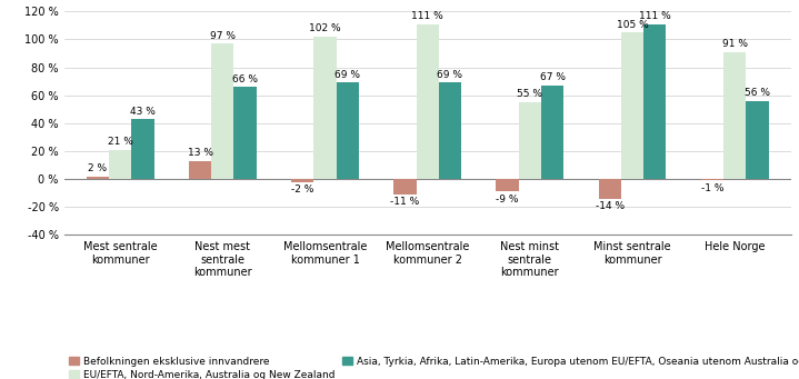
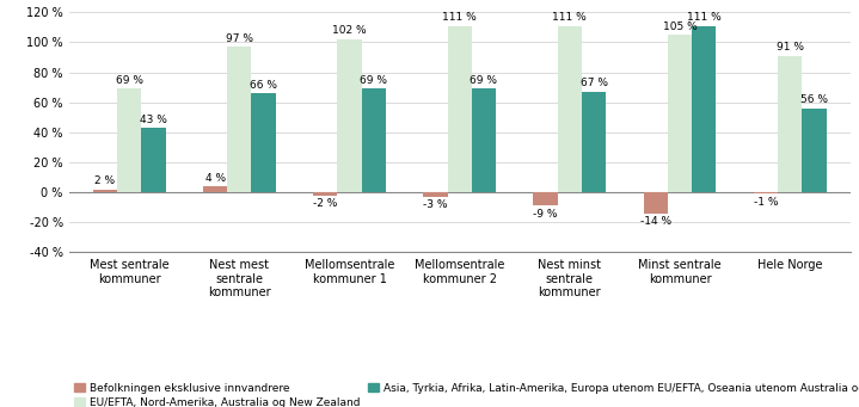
EU/EFTA, Nord-Amerika, Australia og New Zealand/Mest sentrale kommuner: 21 -> 69
Befolkningen eksklusive innvandrere/Nest mest sentrale kommuner: 13 -> 4
Befolkningen eksklusive innvandrere/Mellomsentrale kommuner 2: -11 -> -3
EU/EFTA, Nord-Amerika, Australia og New Zealand/Nest minst sentrale kommuner: 55 -> 111
